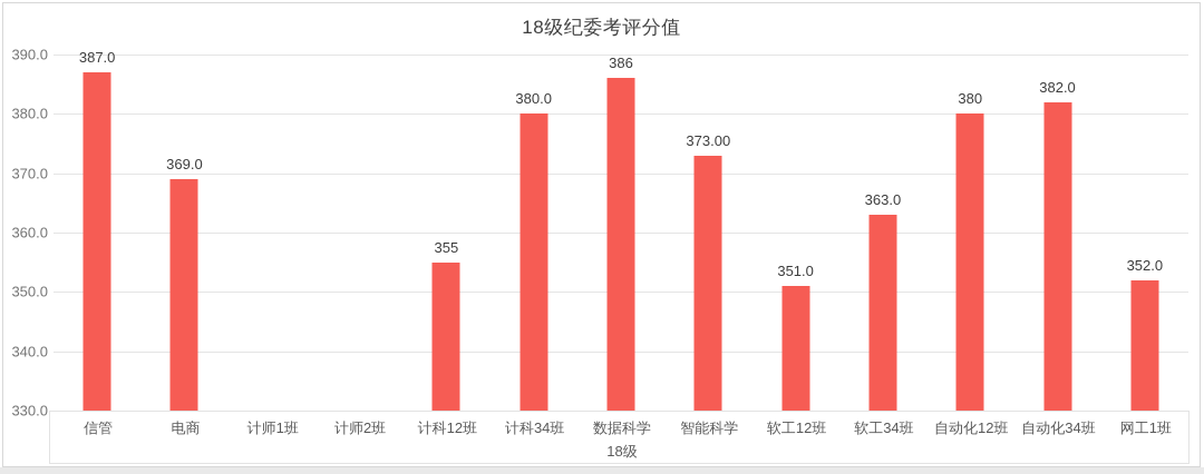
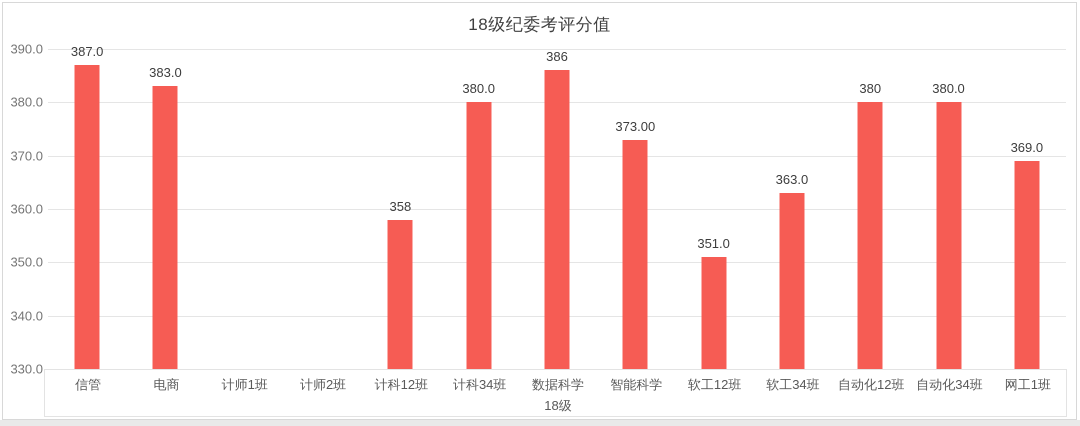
电商: 369.0 -> 383.0
计科12班: 355 -> 358
自动化34班: 382.0 -> 380.0
网工1班: 352.0 -> 369.0
